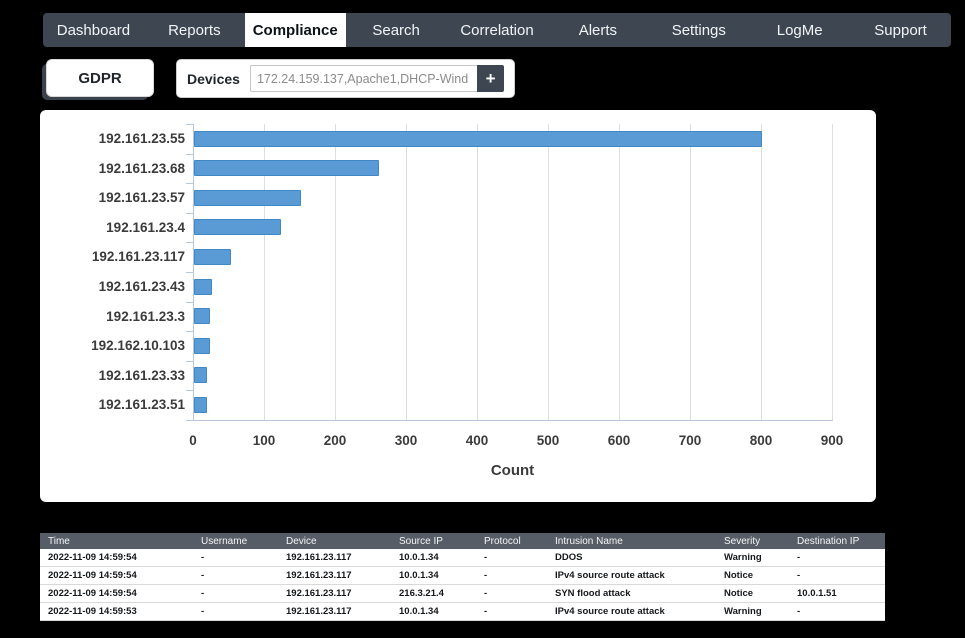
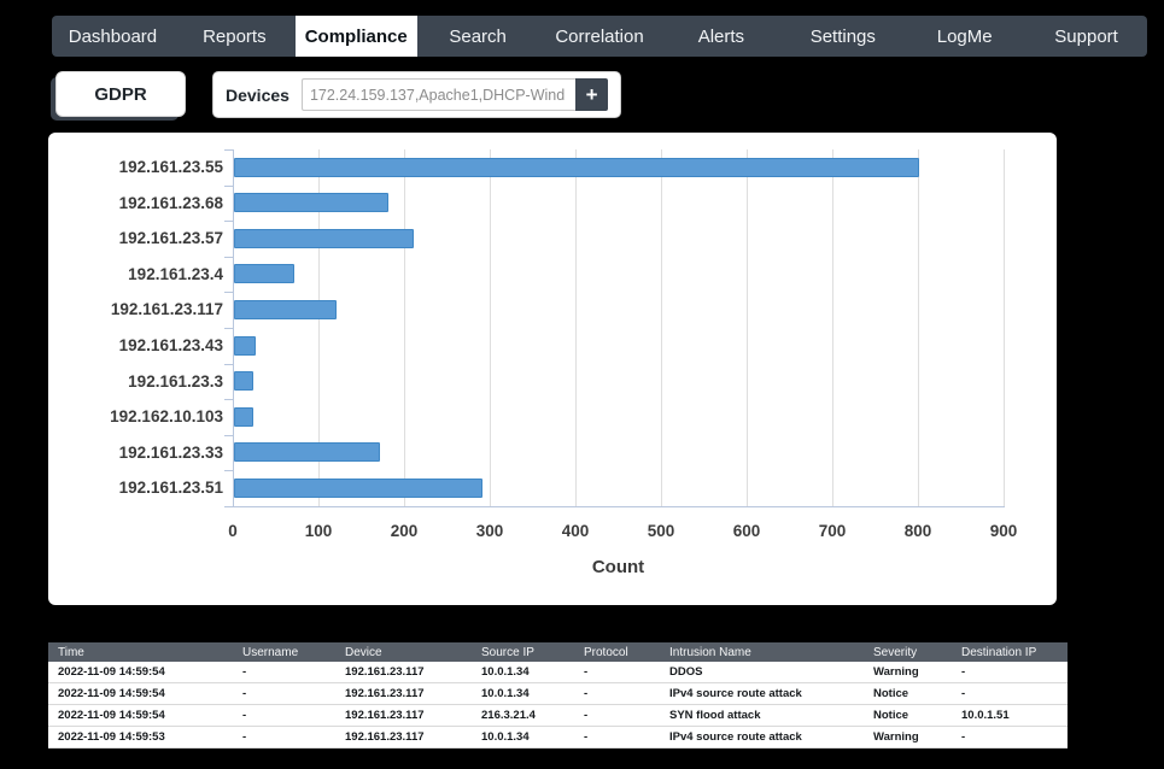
192.161.23.68: 260 -> 180
192.161.23.57: 150 -> 210
192.161.23.4: 120 -> 70
192.161.23.117: 50 -> 120
192.161.23.33: 20 -> 170
192.161.23.51: 20 -> 290
